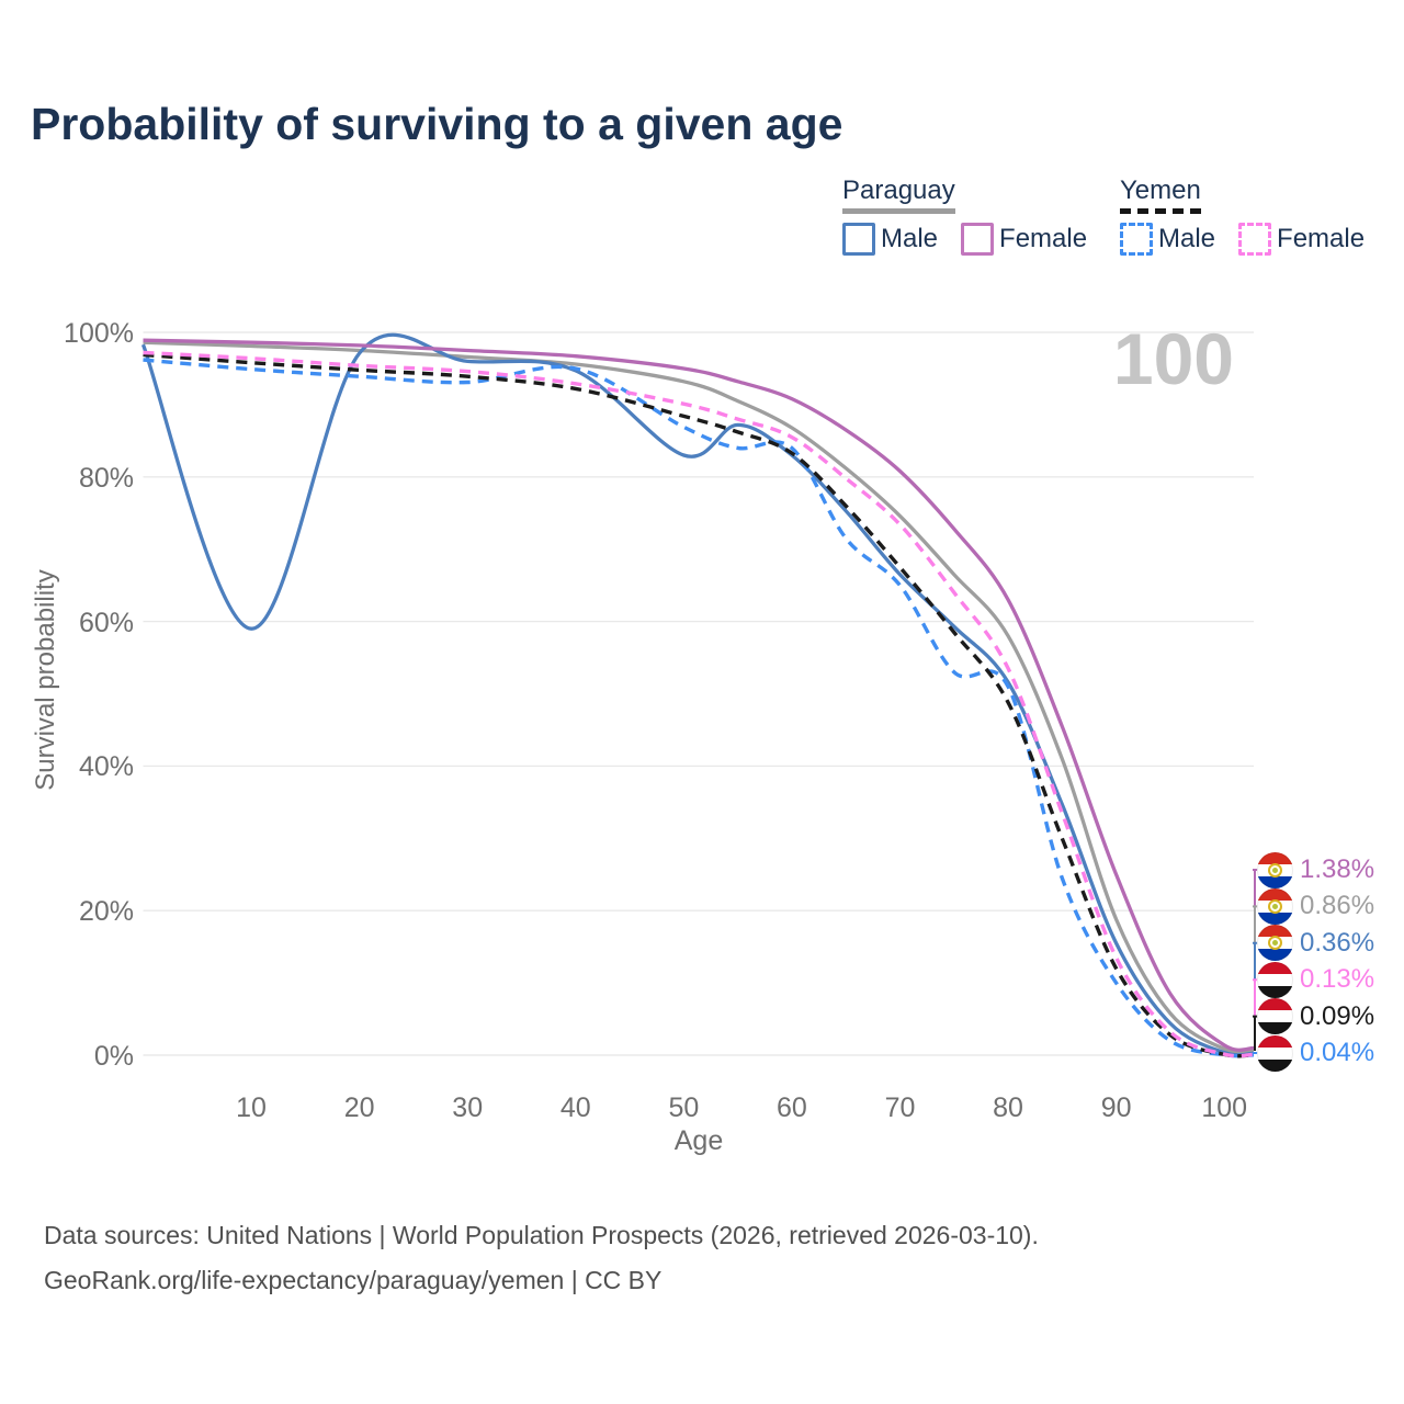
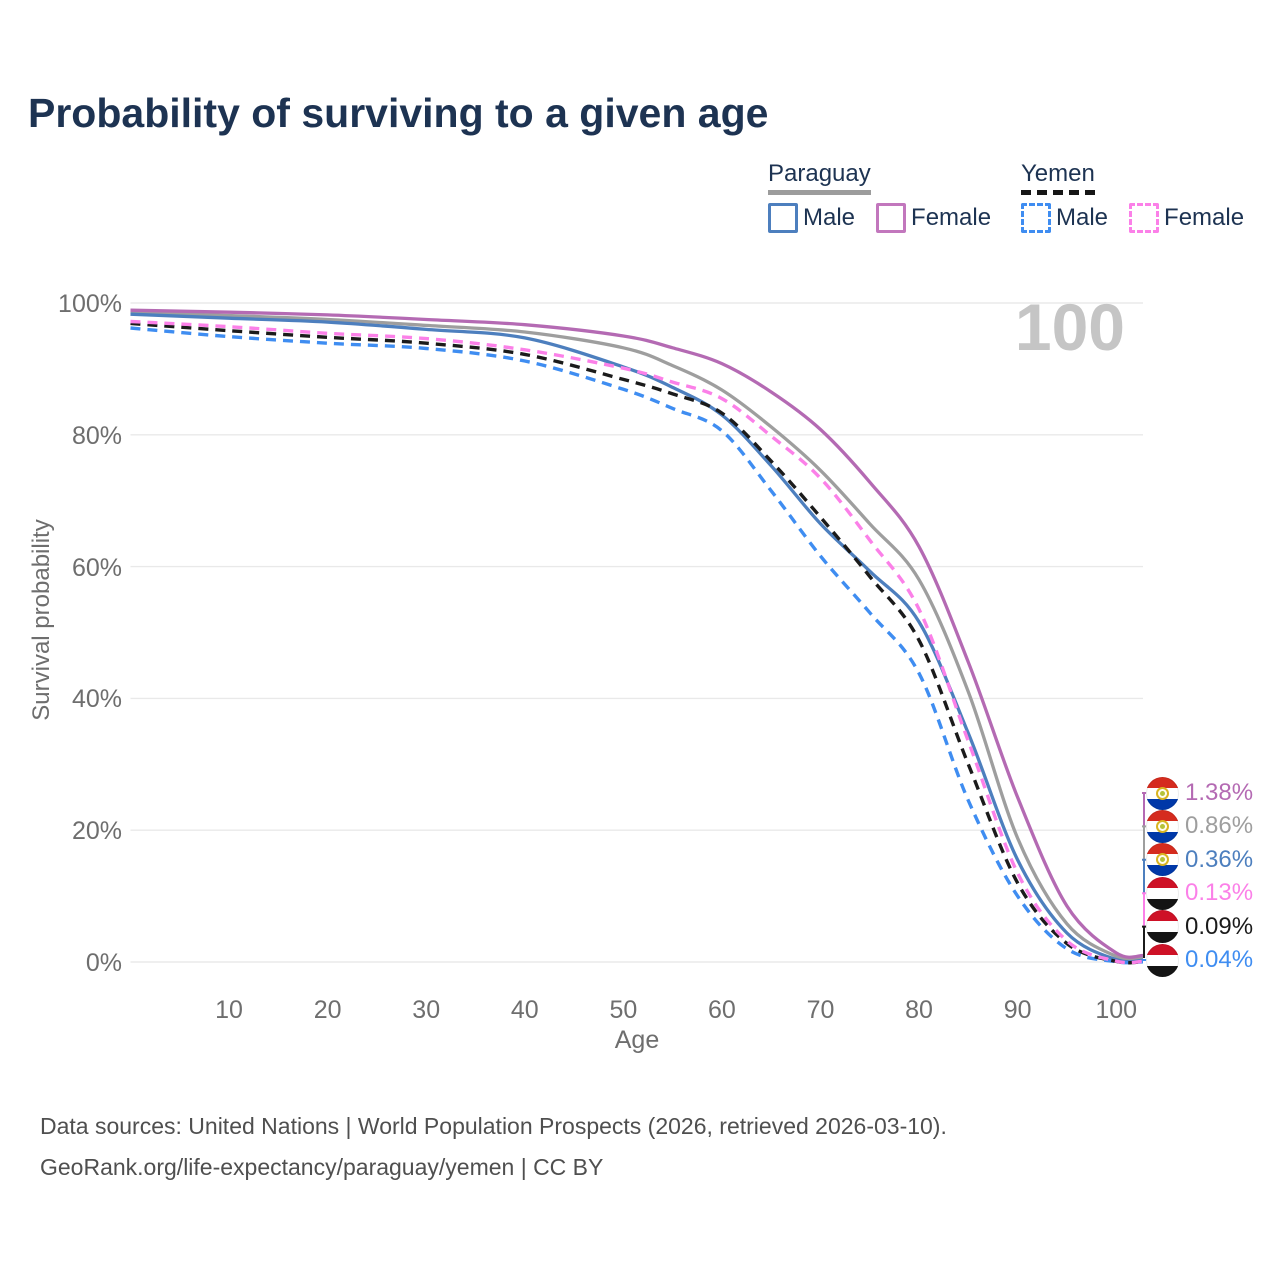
Paraguay Male/10: 59% -> 98%
Yemen Male/40: 95% -> 91%
Paraguay Male/50: 83% -> 90%
Yemen Male/60: 84% -> 81%
Yemen Male/70: 65% -> 62%
Yemen Male/80: 51% -> 44%
